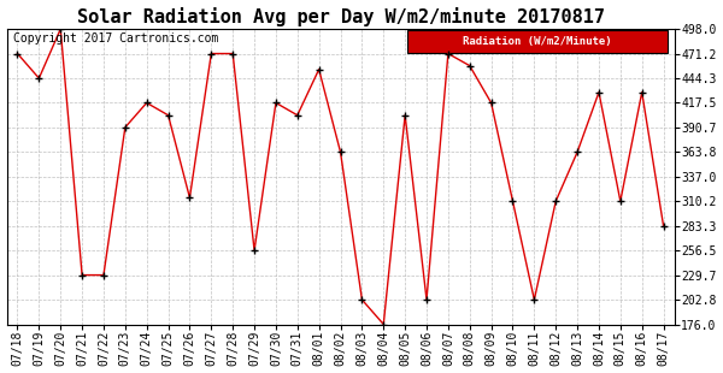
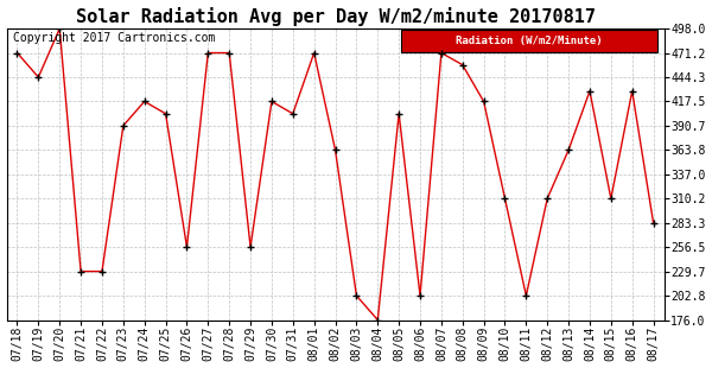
07/26: 314 -> 256
08/01: 454 -> 471
